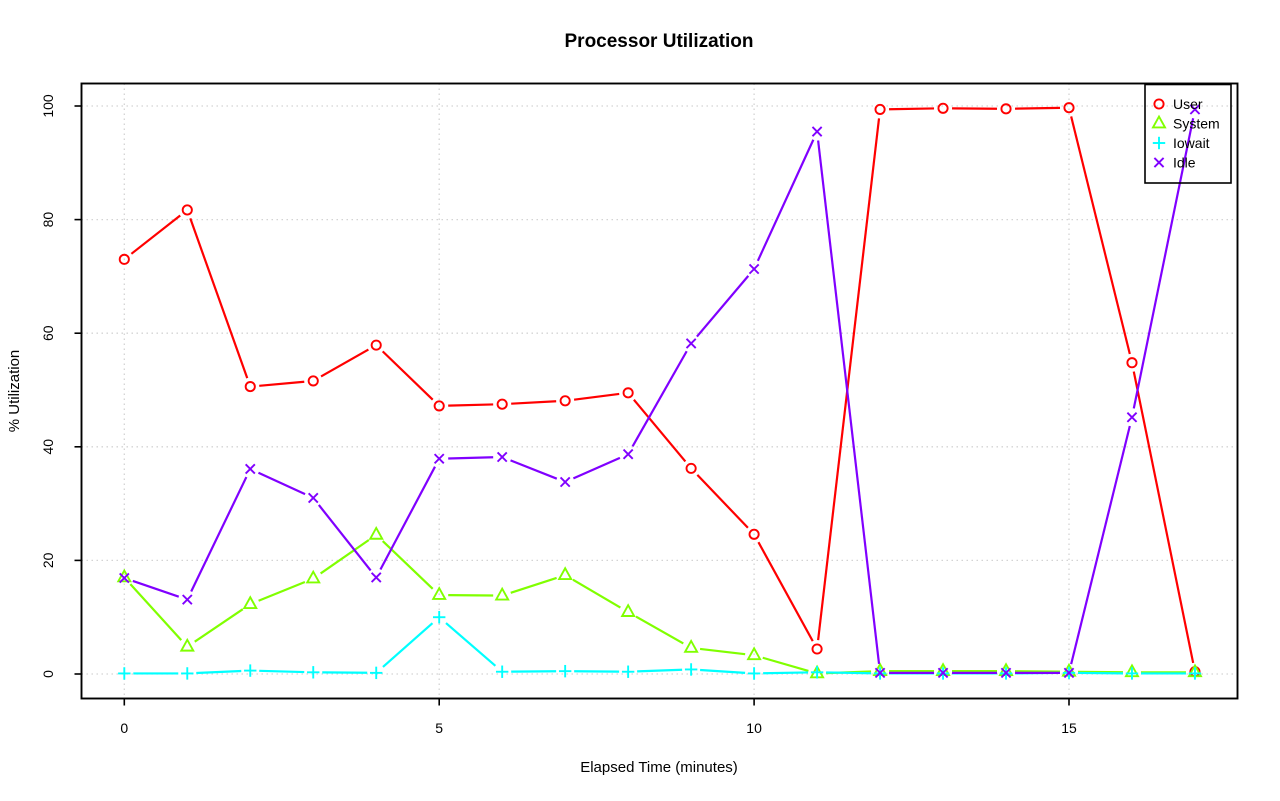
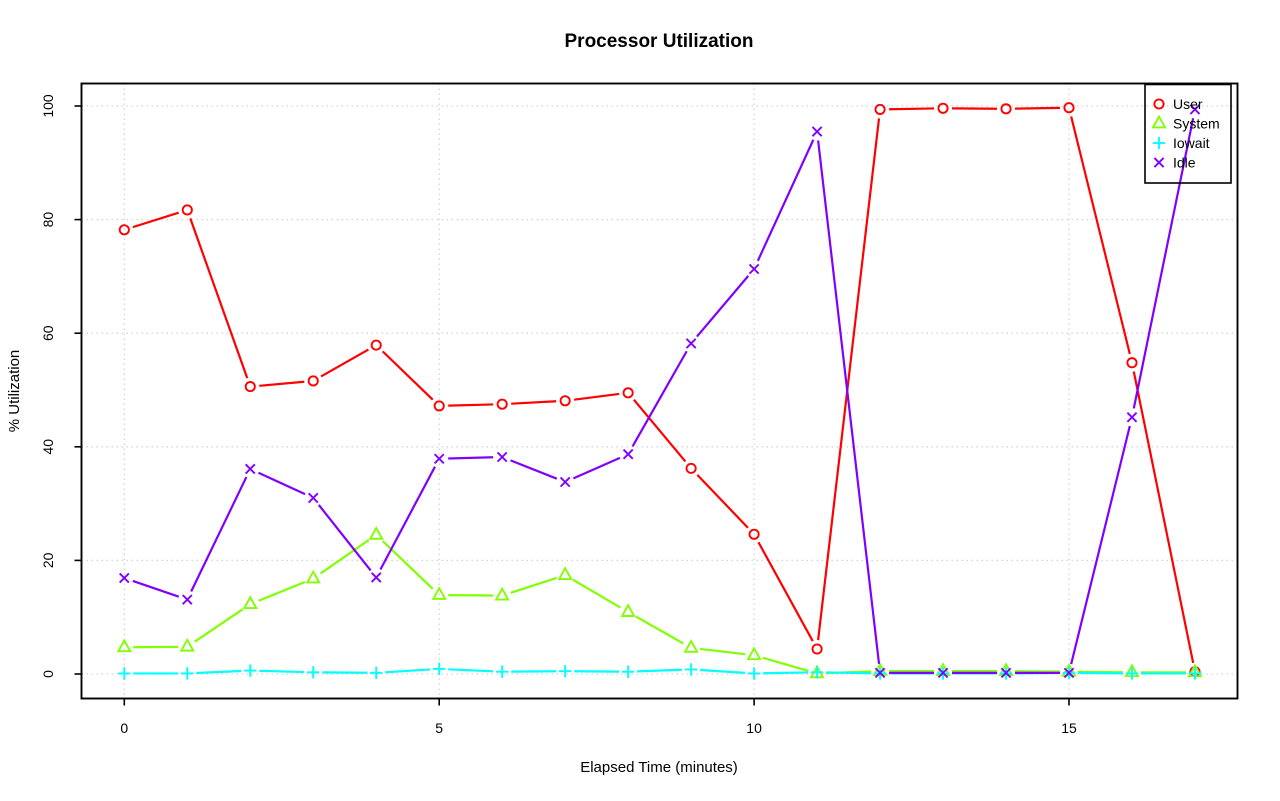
User/0: 73 -> 78
System/0: 17 -> 5
Iowait/5: 10 -> 1
